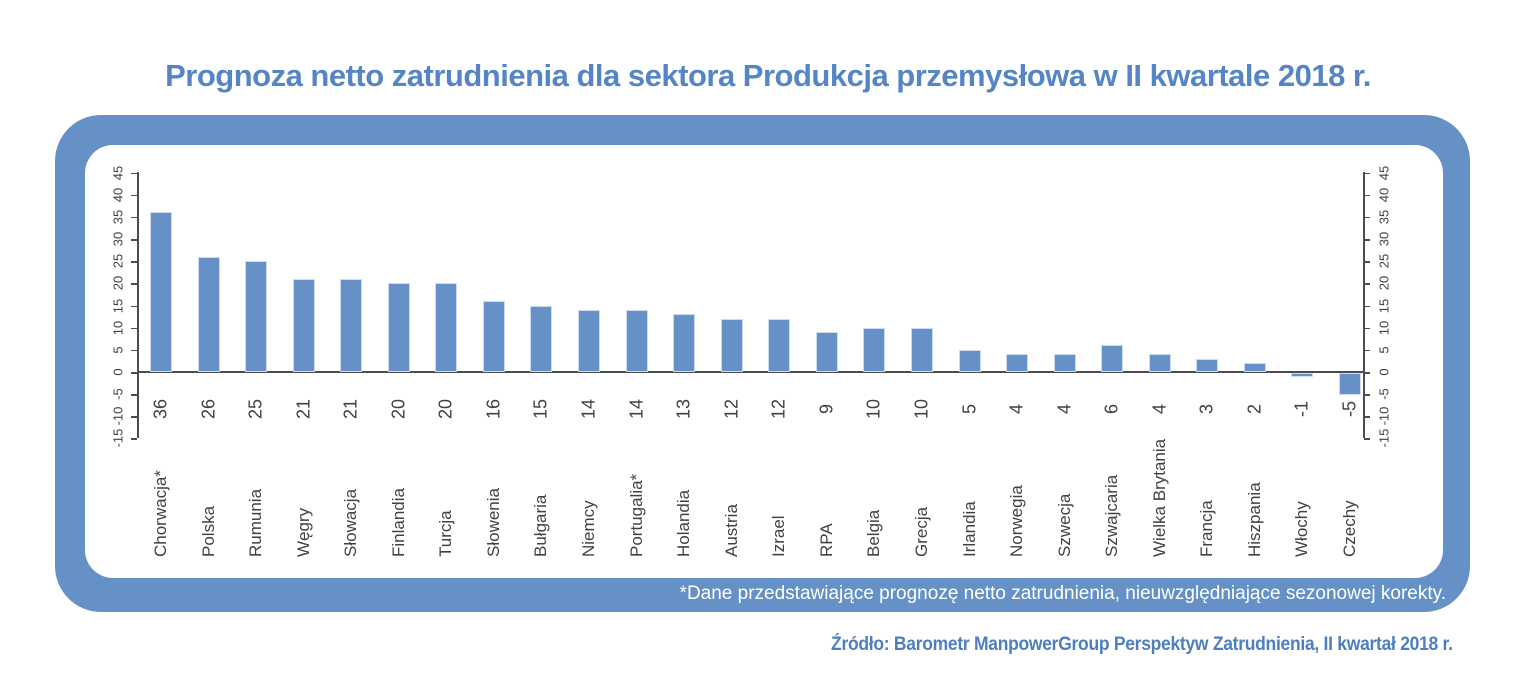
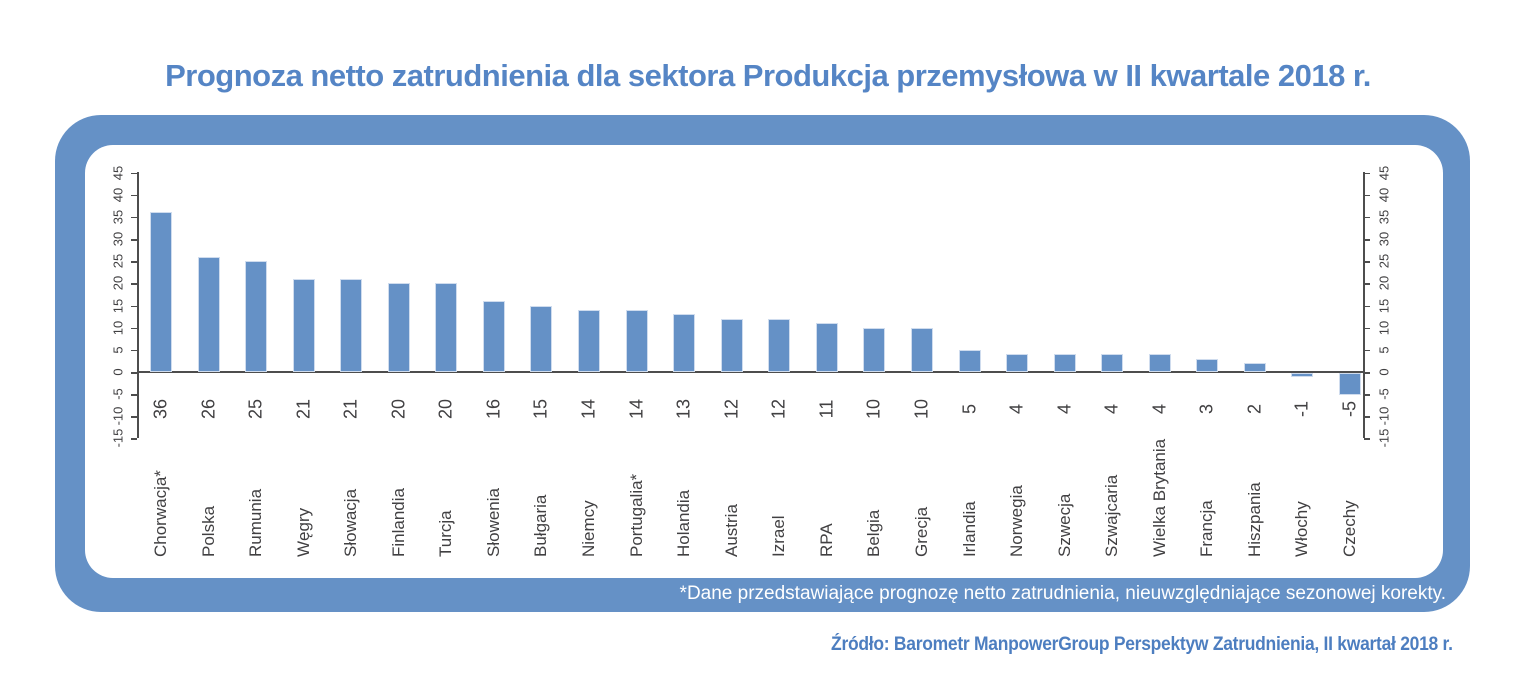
RPA: 9 -> 11
Szwajcaria: 6 -> 4
